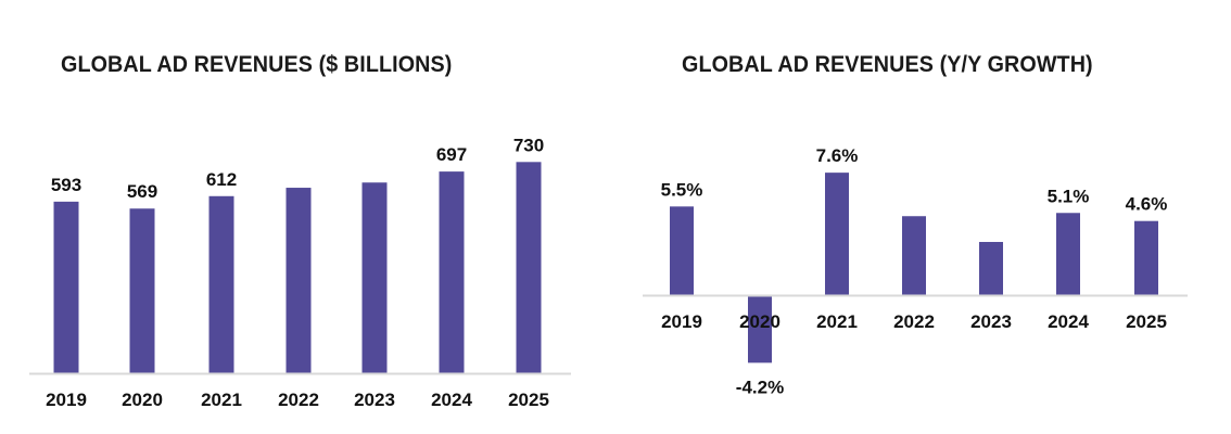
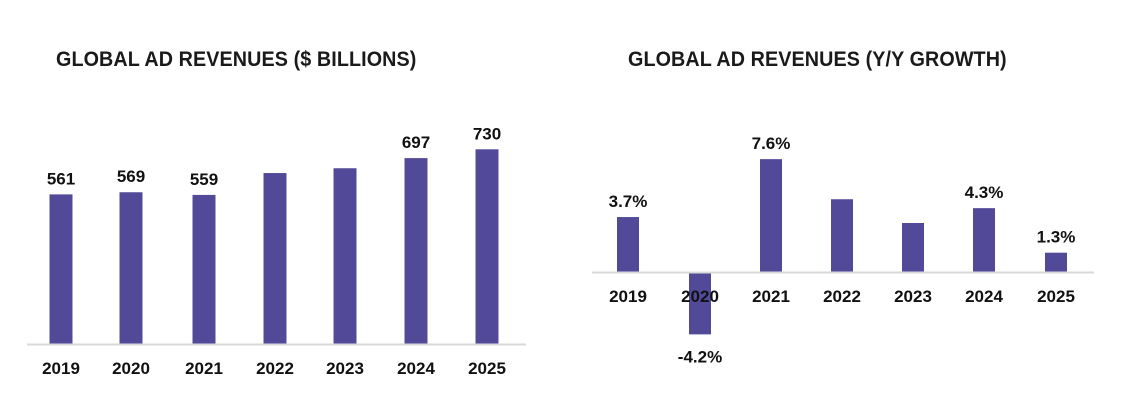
GLOBAL AD REVENUES ($ BILLIONS)/2019: 593 -> 561
GLOBAL AD REVENUES ($ BILLIONS)/2021: 612 -> 559
GLOBAL AD REVENUES (Y/Y GROWTH)/2019: 5.5% -> 3.7%
GLOBAL AD REVENUES (Y/Y GROWTH)/2024: 5.1% -> 4.3%
GLOBAL AD REVENUES (Y/Y GROWTH)/2025: 4.6% -> 1.3%
